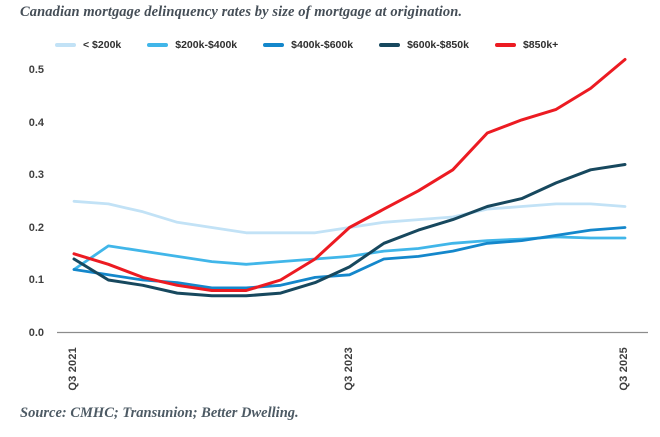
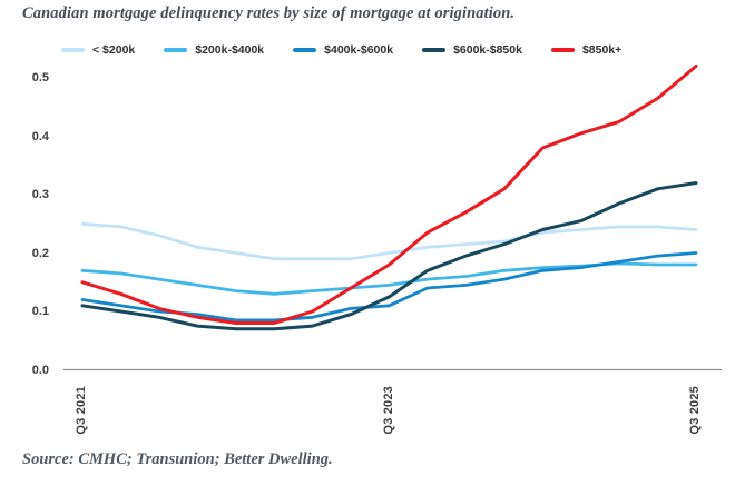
$200k-$400k/Q3 2021: 0.12 -> 0.17
$600k-$850k/Q3 2021: 0.14 -> 0.11
$850k+/Q3 2023: 0.20 -> 0.18
